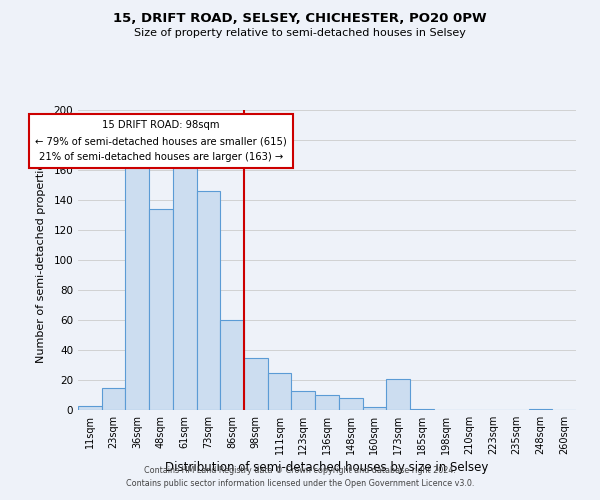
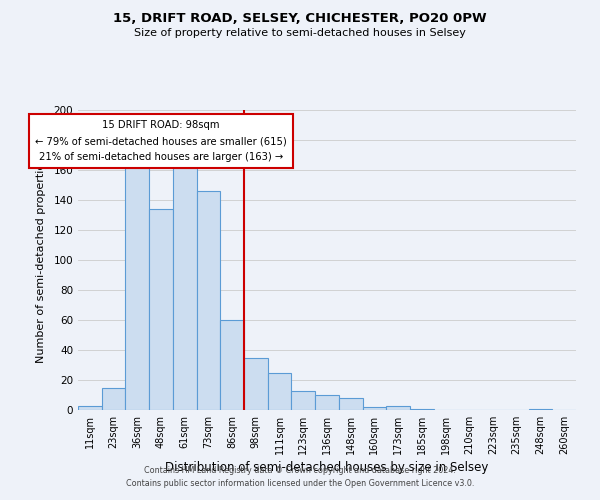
173sqm: 21 -> 3
